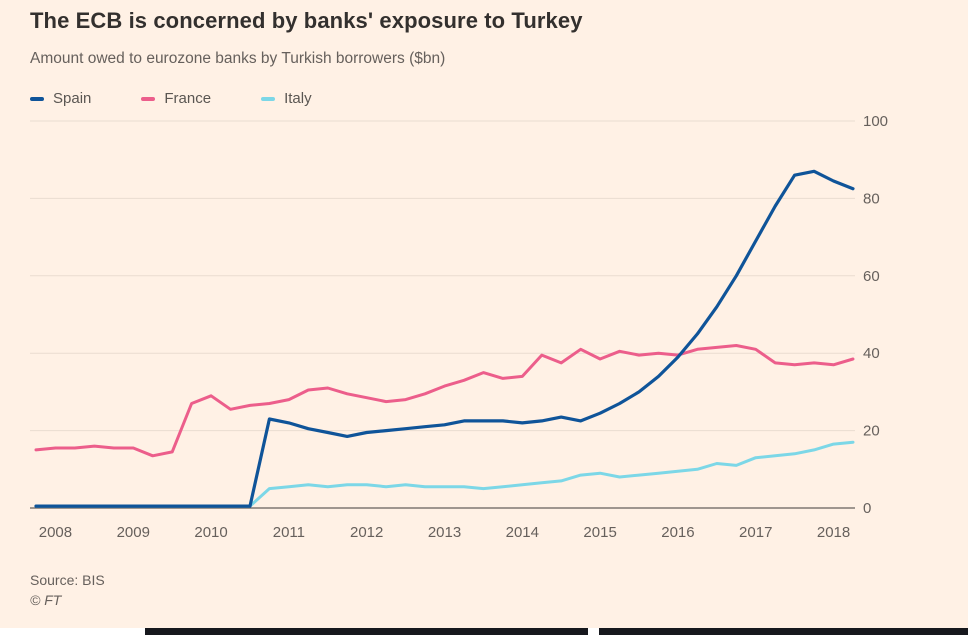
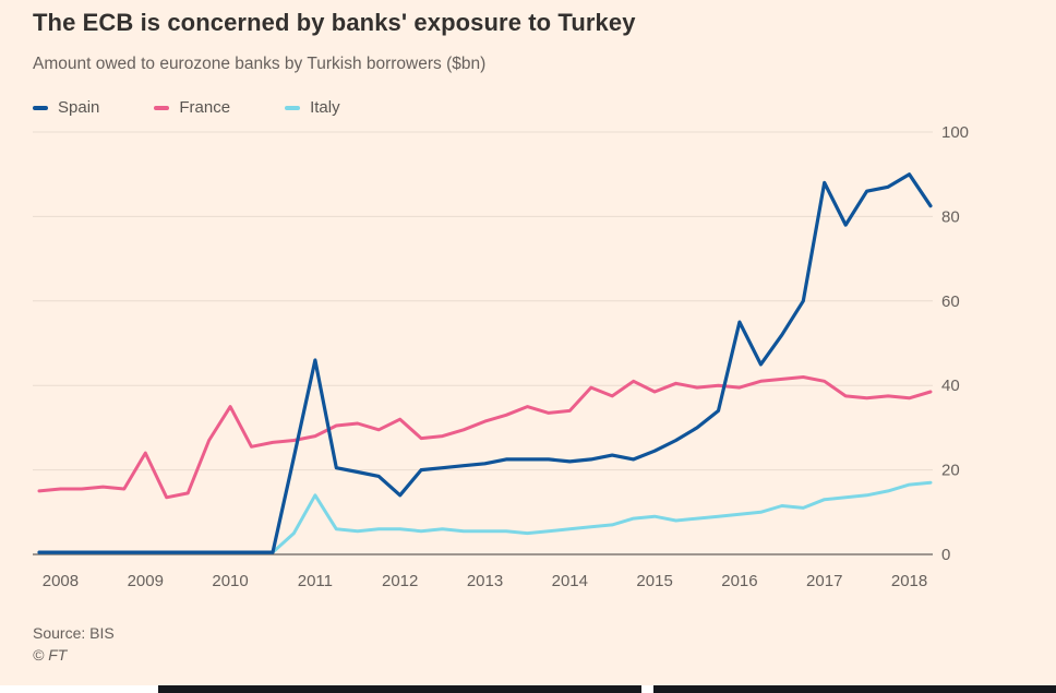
France/2009: 16 -> 24
France/2010: 29 -> 35
Spain/2011: 22 -> 46
Italy/2011: 6 -> 14
Spain/2012: 20 -> 14
France/2012: 28 -> 32
Spain/2016: 39 -> 55
Spain/2017: 69 -> 88
Spain/2018: 84 -> 90
